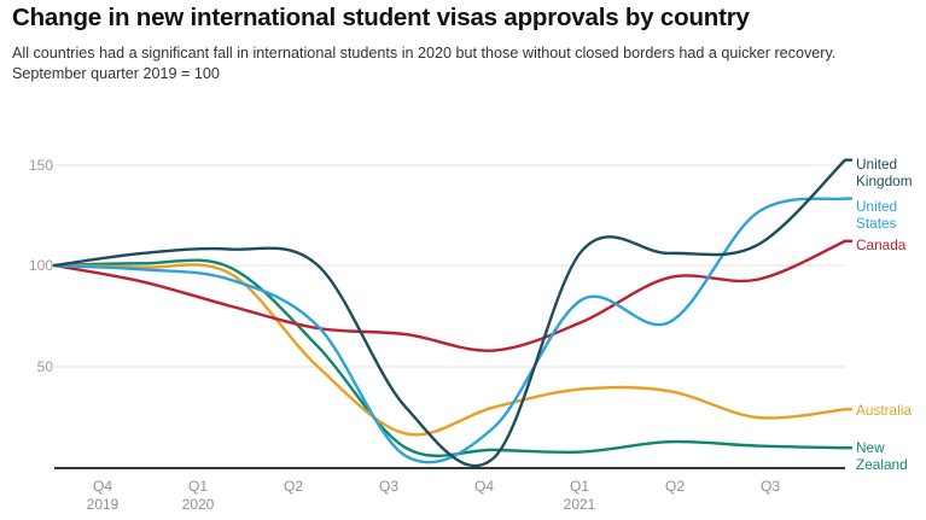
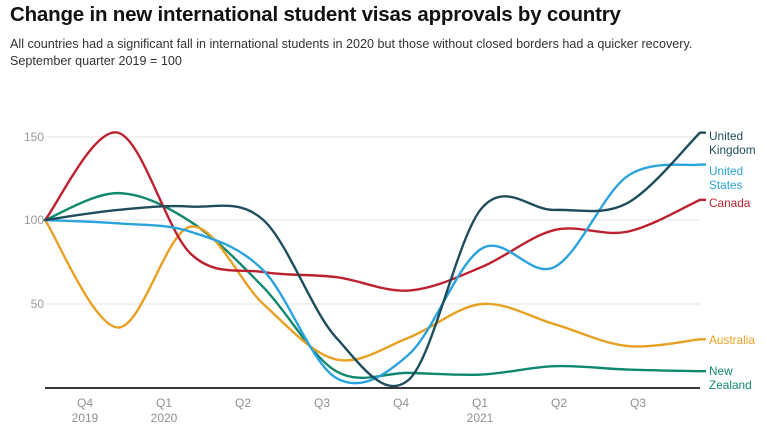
Canada/Q4 2019: 92 -> 152
Australia/Q4 2019: 99 -> 36
New Zealand/Q4 2019: 101 -> 116
Australia/Q1 2021: 39 -> 50
